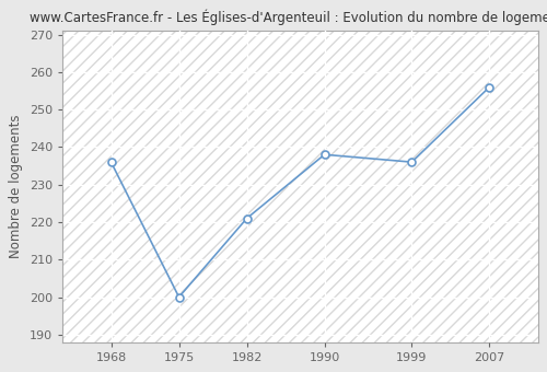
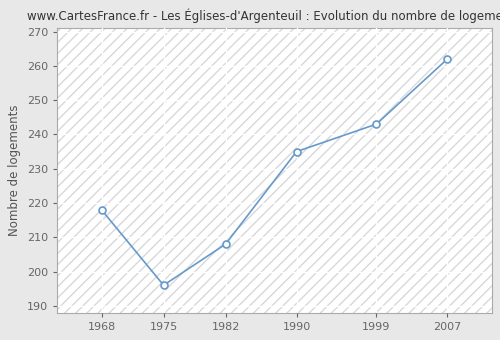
1968: 236 -> 218
1975: 200 -> 196
1982: 221 -> 208
1990: 238 -> 235
1999: 236 -> 243
2007: 256 -> 262
